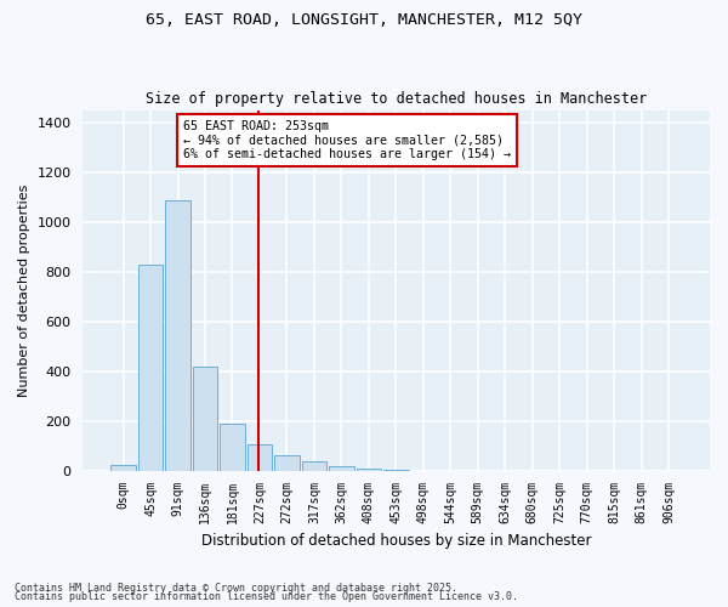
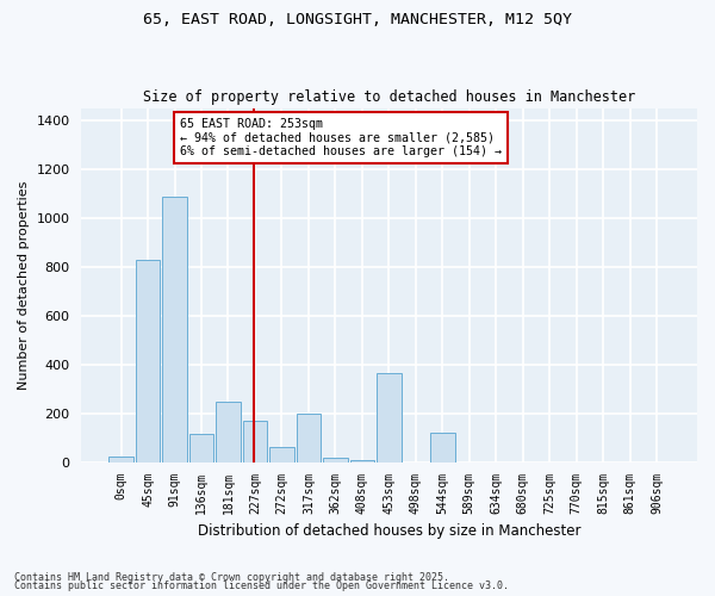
136sqm: 420 -> 120
181sqm: 190 -> 250
227sqm: 110 -> 170
317sqm: 40 -> 200
453sqm: 5 -> 365
544sqm: 1 -> 125
